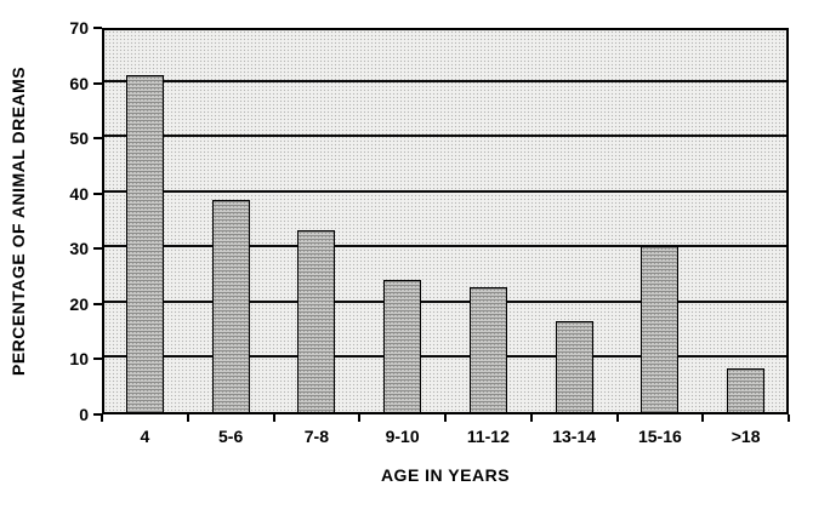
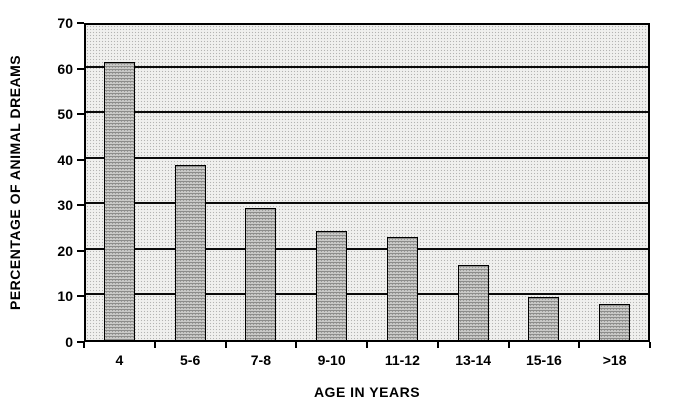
7-8: 33 -> 29
15-16: 30 -> 10
